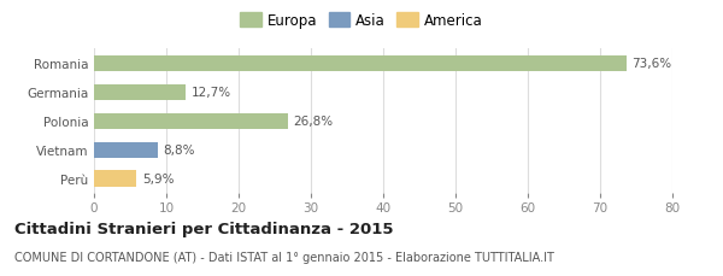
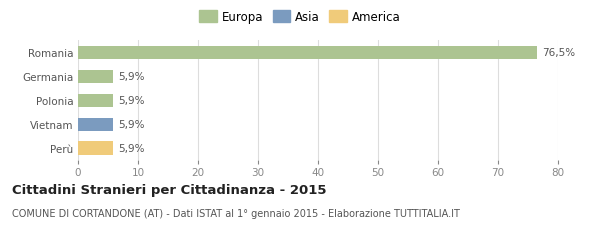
Romania: 73,6% -> 76,5%
Germania: 12,7% -> 5,9%
Polonia: 26,8% -> 5,9%
Vietnam: 8,8% -> 5,9%
